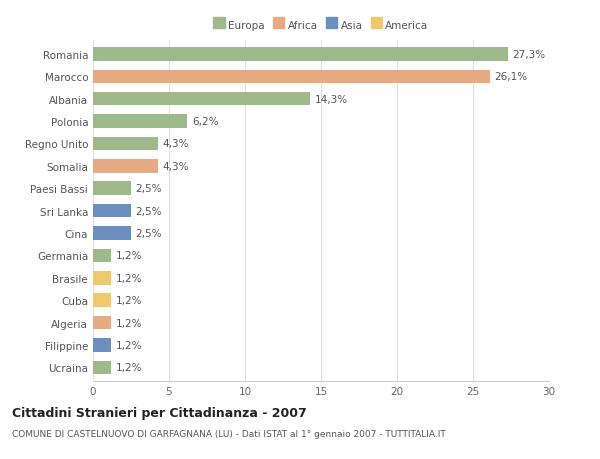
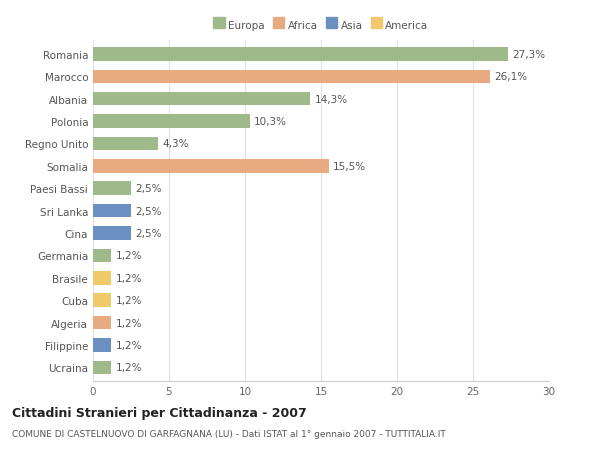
Polonia: 6,2% -> 10,3%
Somalia: 4,3% -> 15,5%
